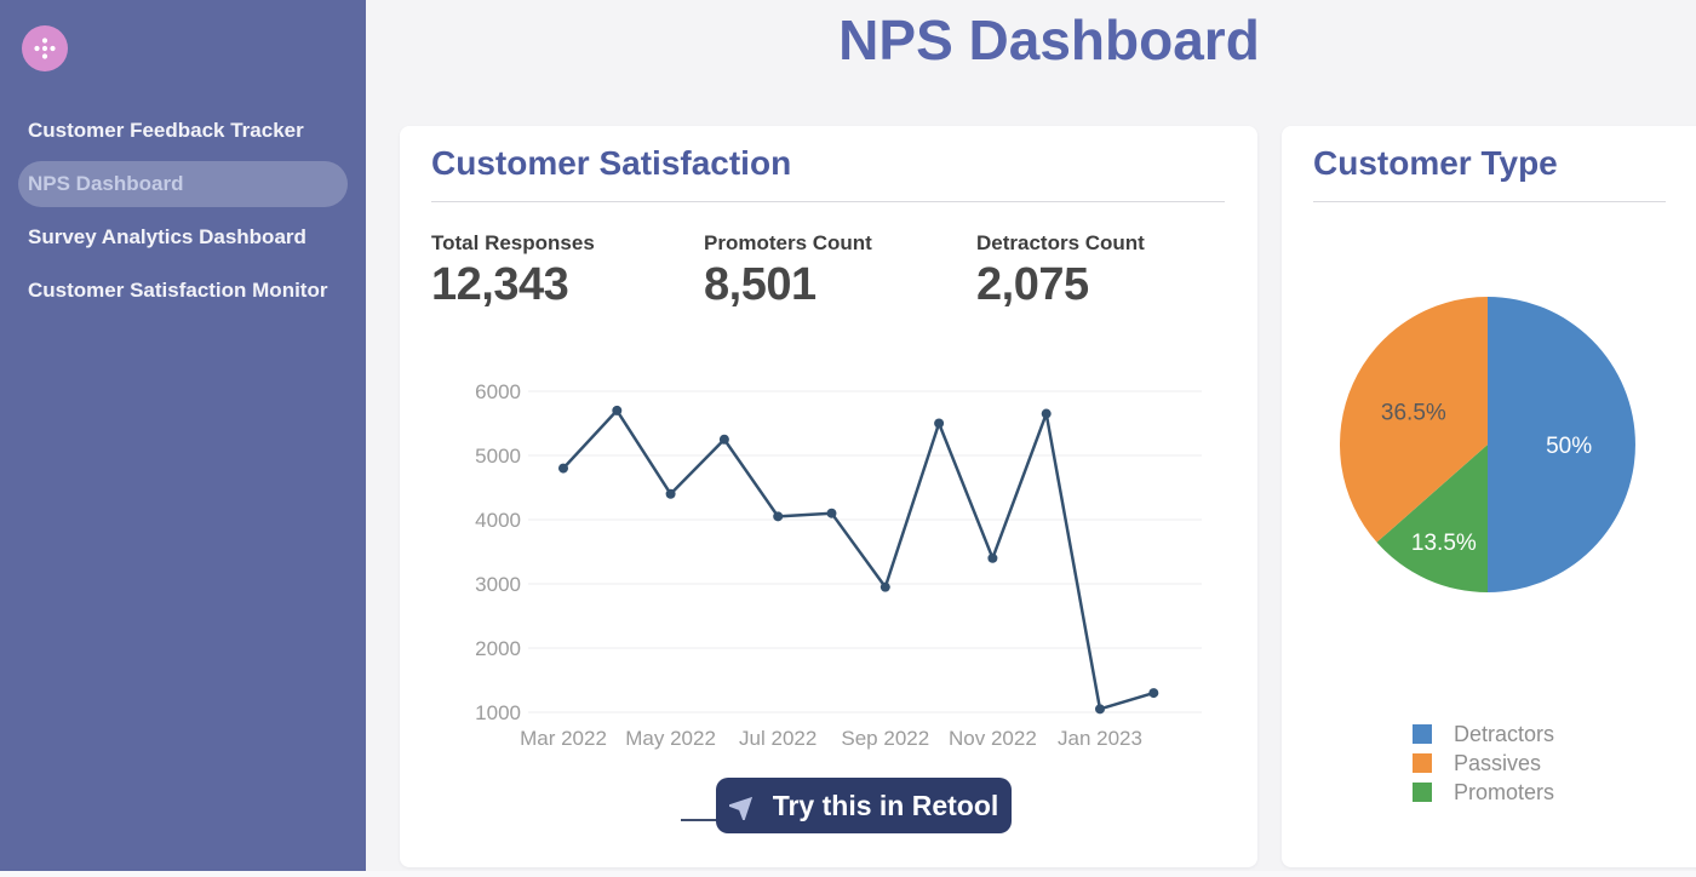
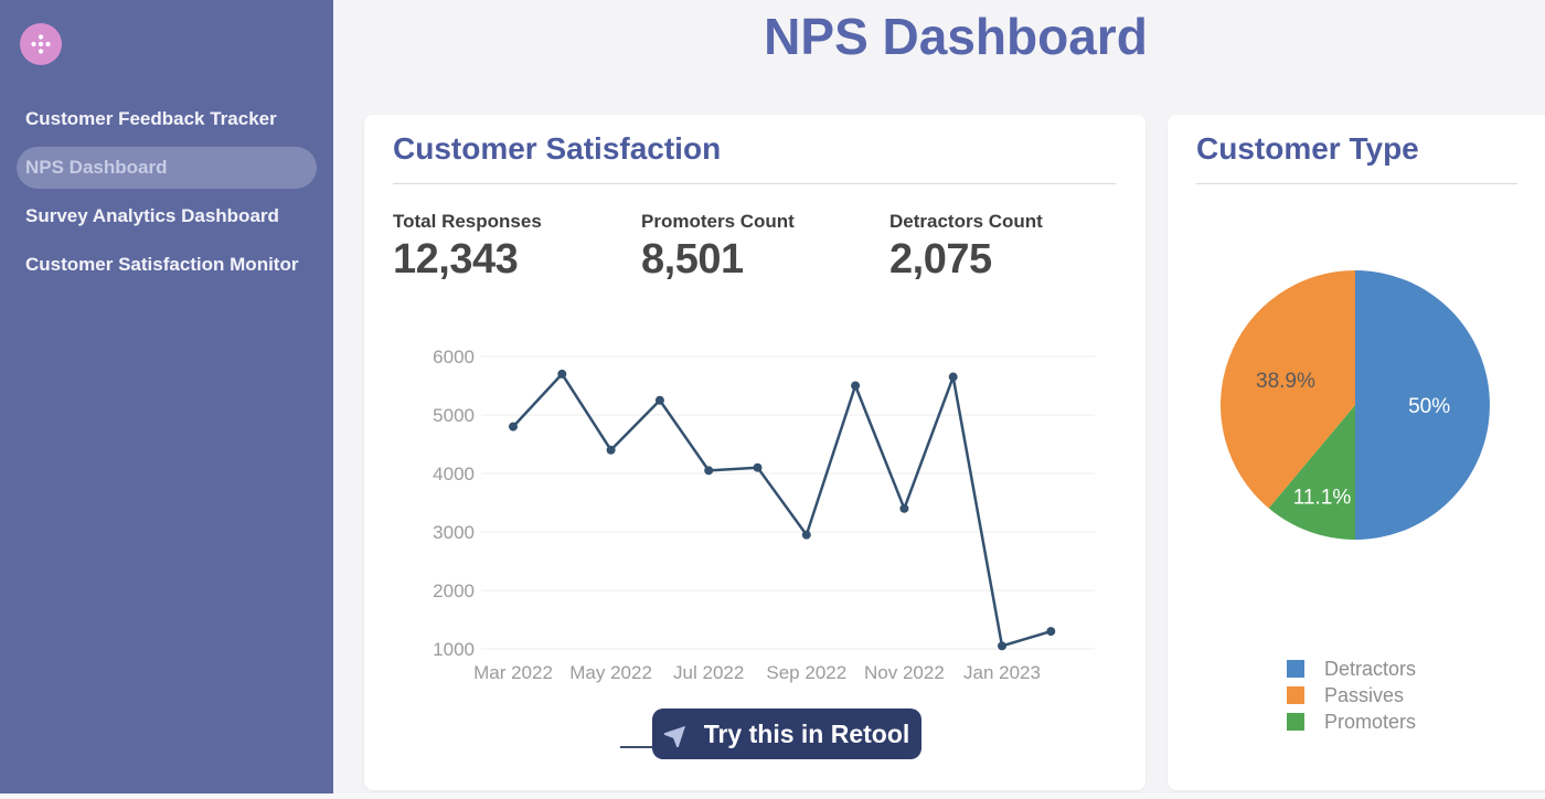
Customer Type/Promoters: 13.5% -> 11.1%
Customer Type/Passives: 36.5% -> 38.9%
